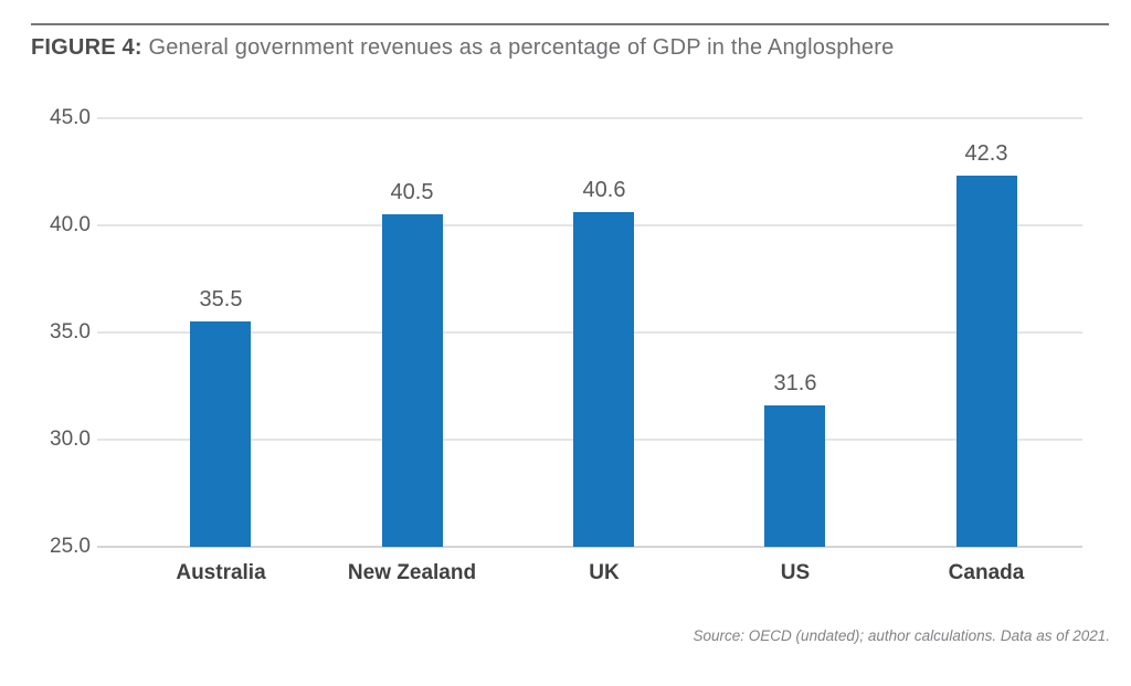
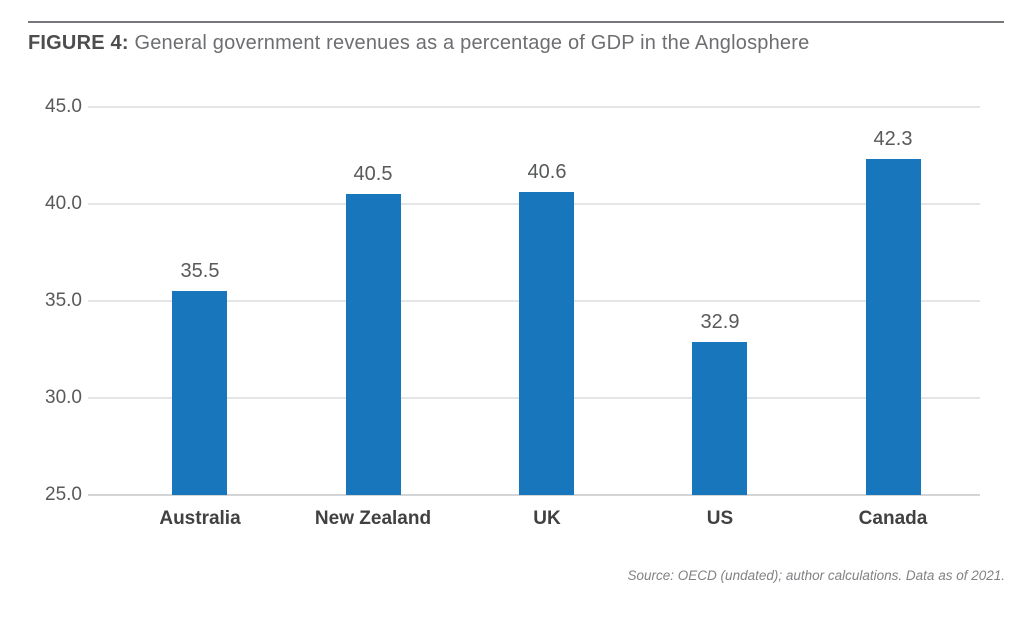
US: 31.6 -> 32.9
